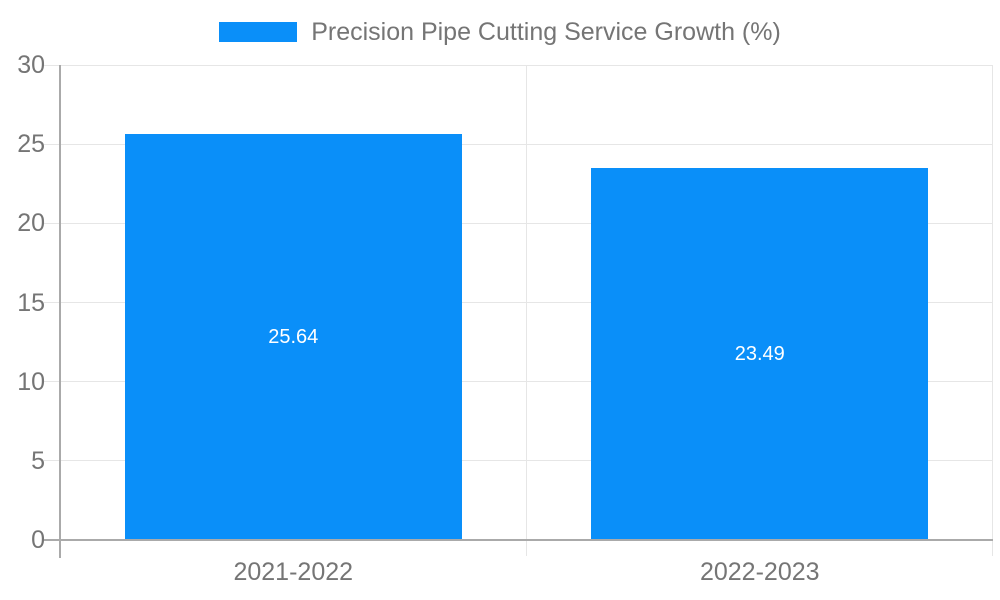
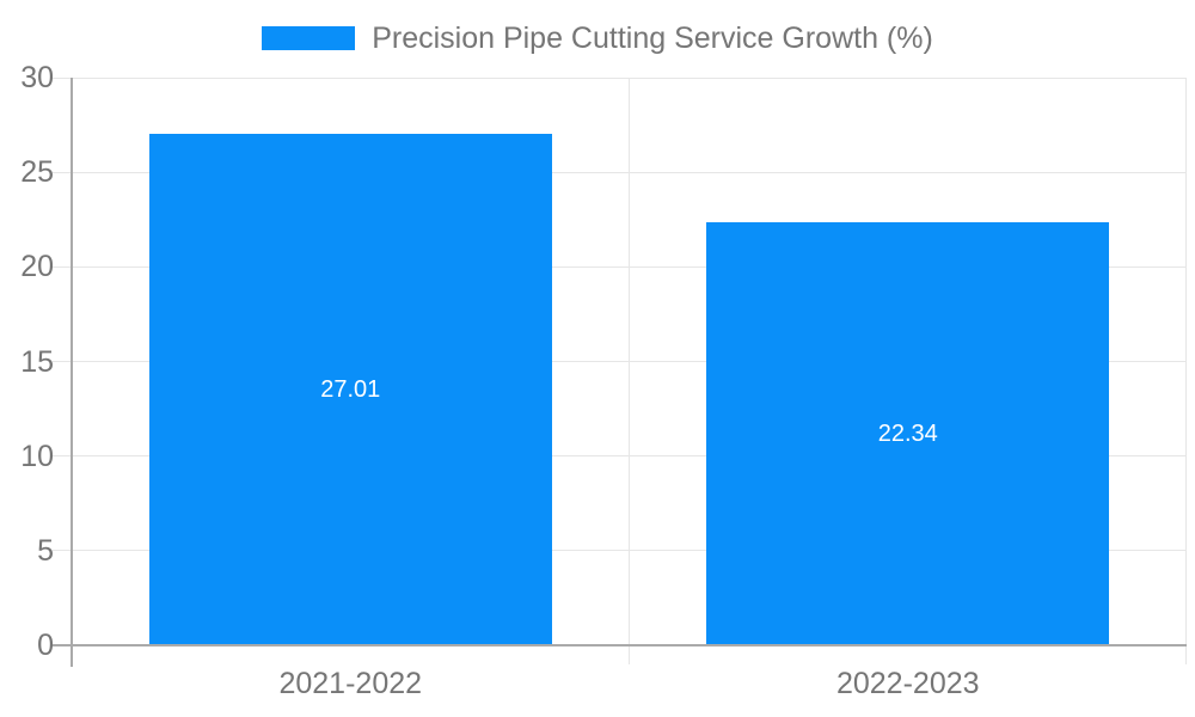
2021-2022: 25.64 -> 27.01
2022-2023: 23.49 -> 22.34
